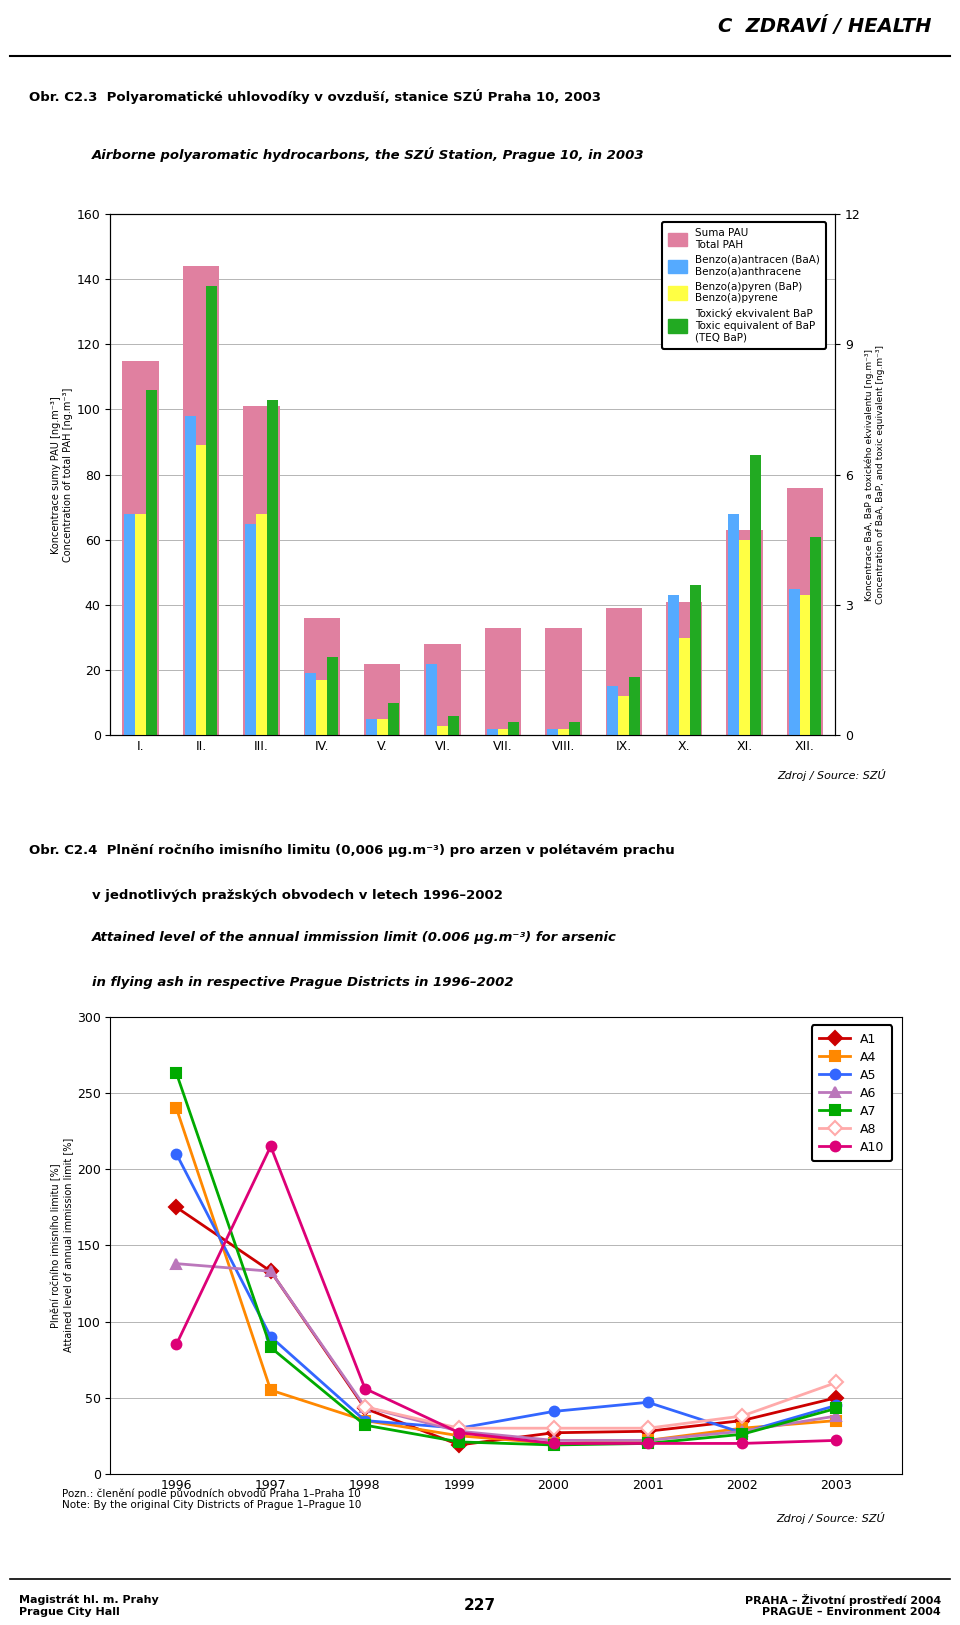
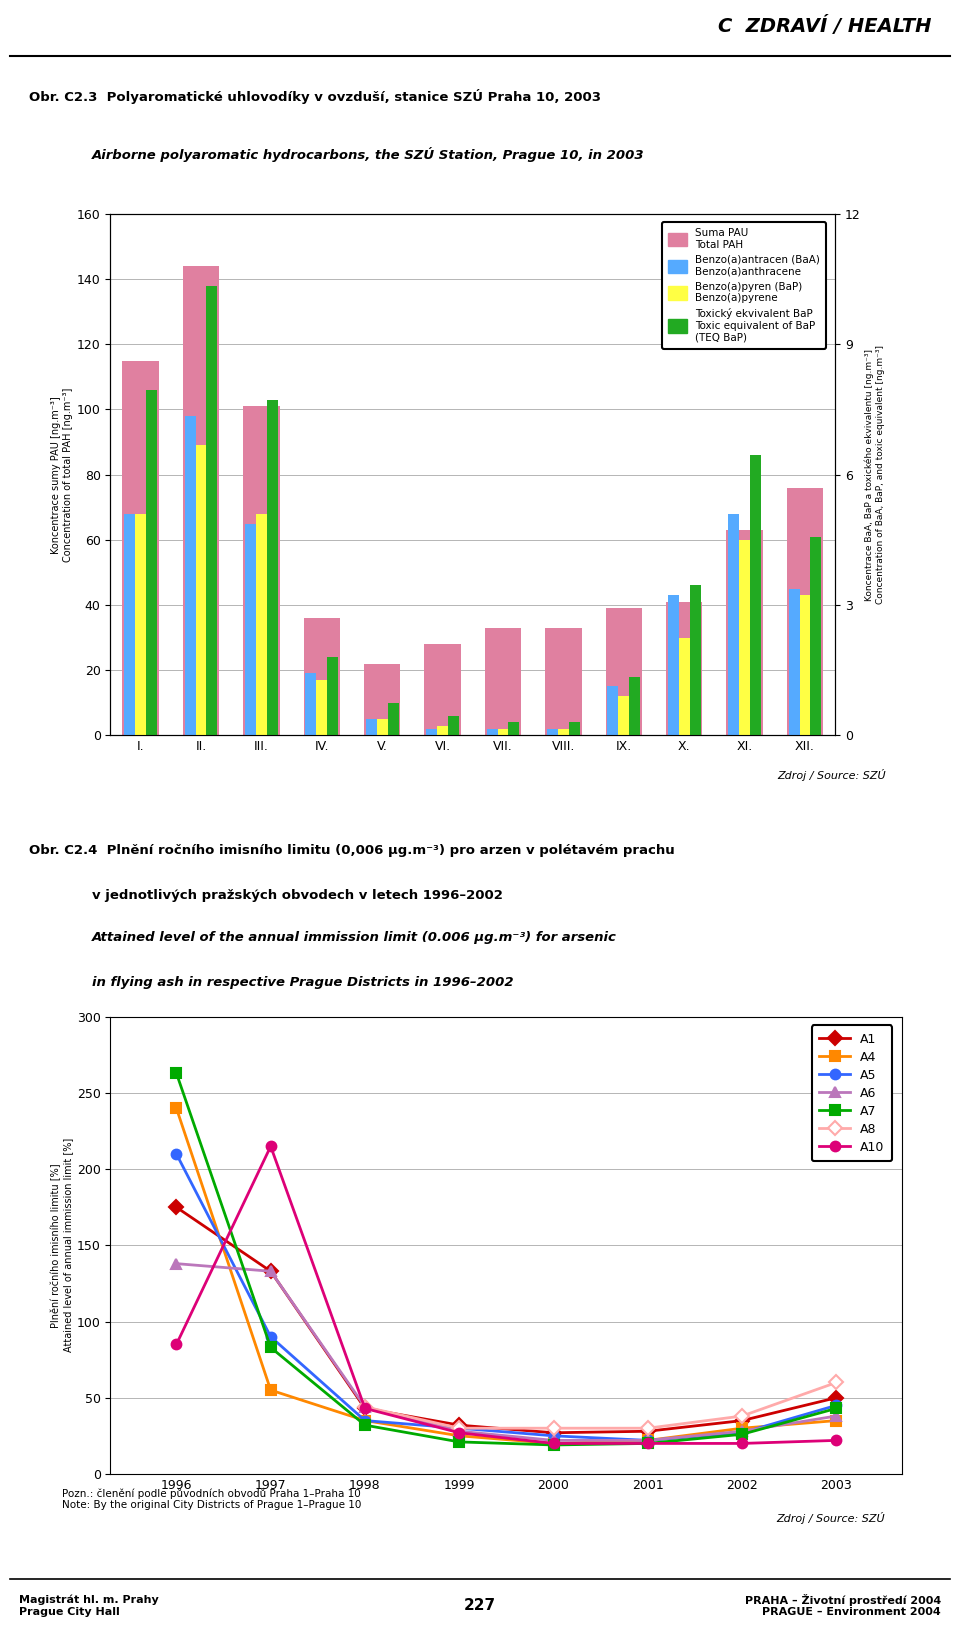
Benzo(a)antracen (BaA) Benzo(a)anthracene/VI.: 22 -> 2
A10/1998: 56 -> 43
A1/1999: 19 -> 32
A5/2000: 41 -> 25
A5/2001: 47 -> 22
